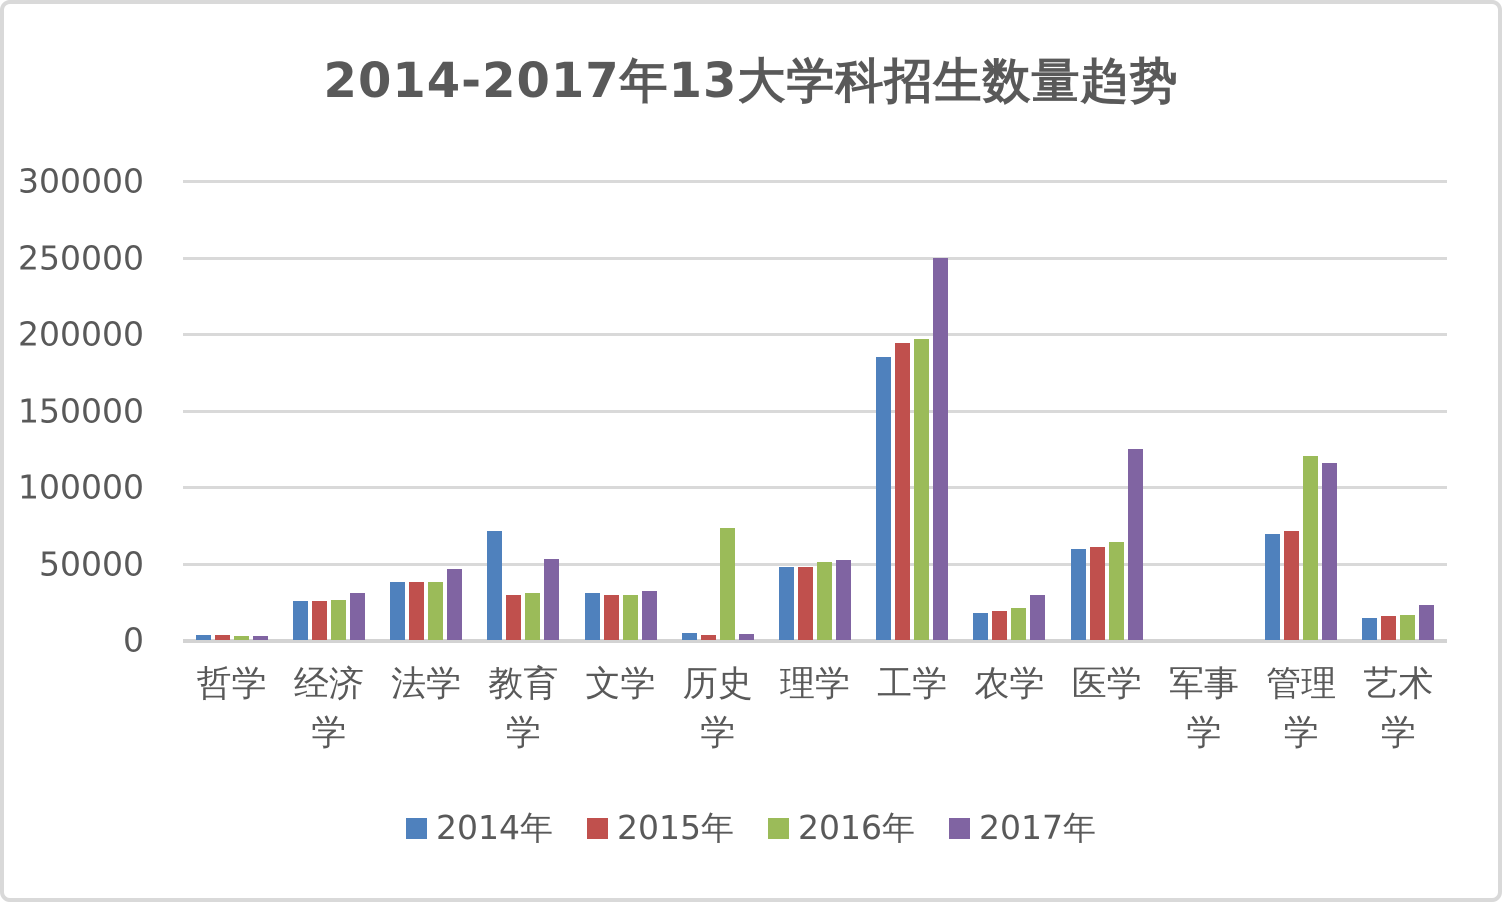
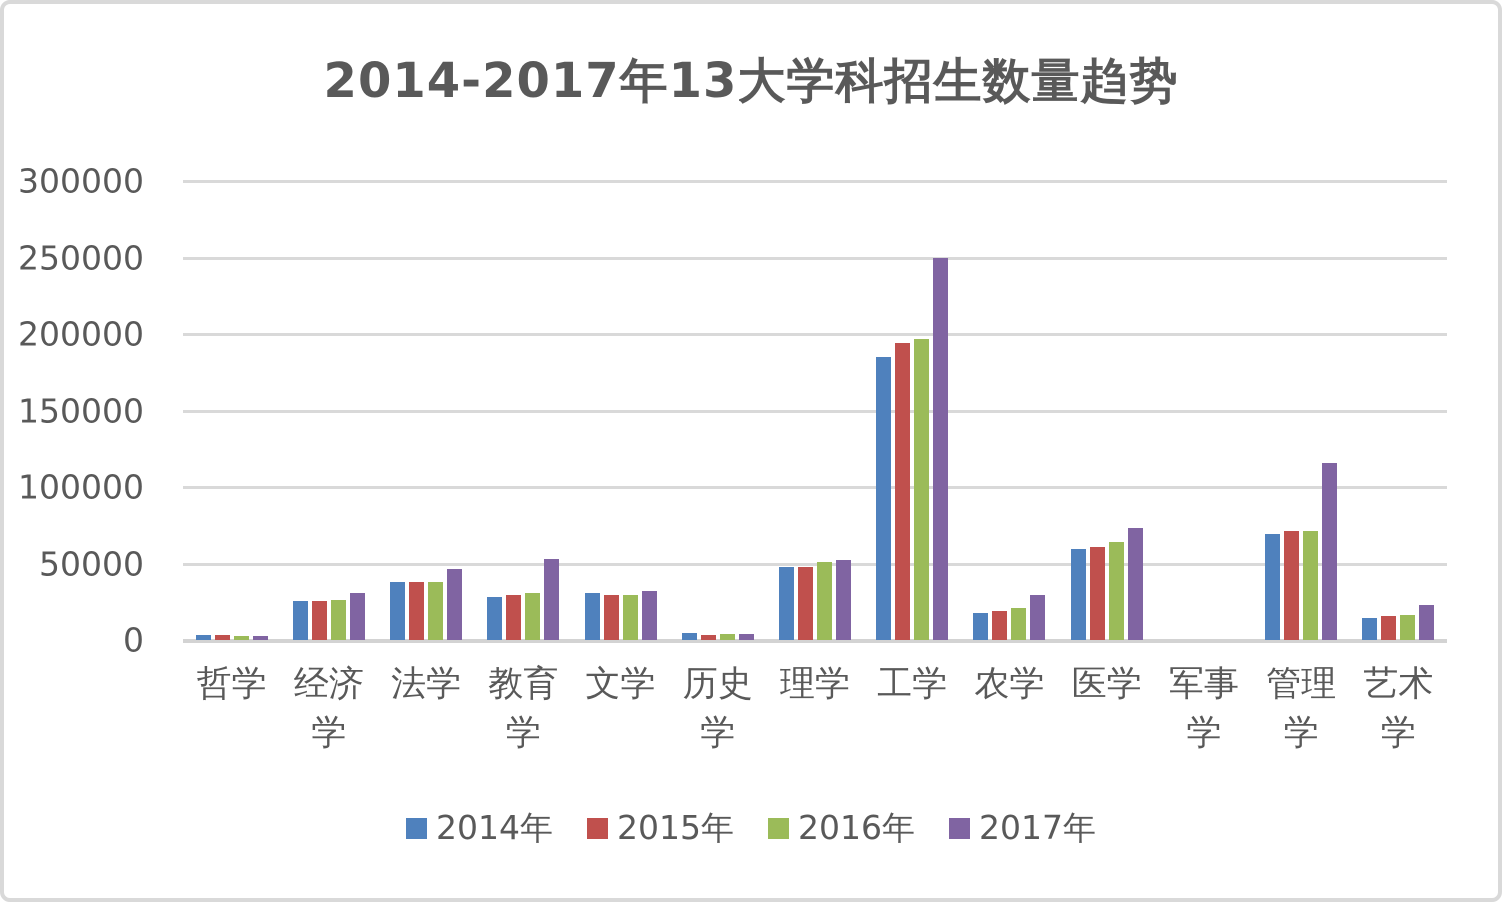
2014年/教育学: 71000 -> 28000
2016年/历史学: 73000 -> 4000
2017年/医学: 125000 -> 74000
2016年/管理学: 120000 -> 71000
